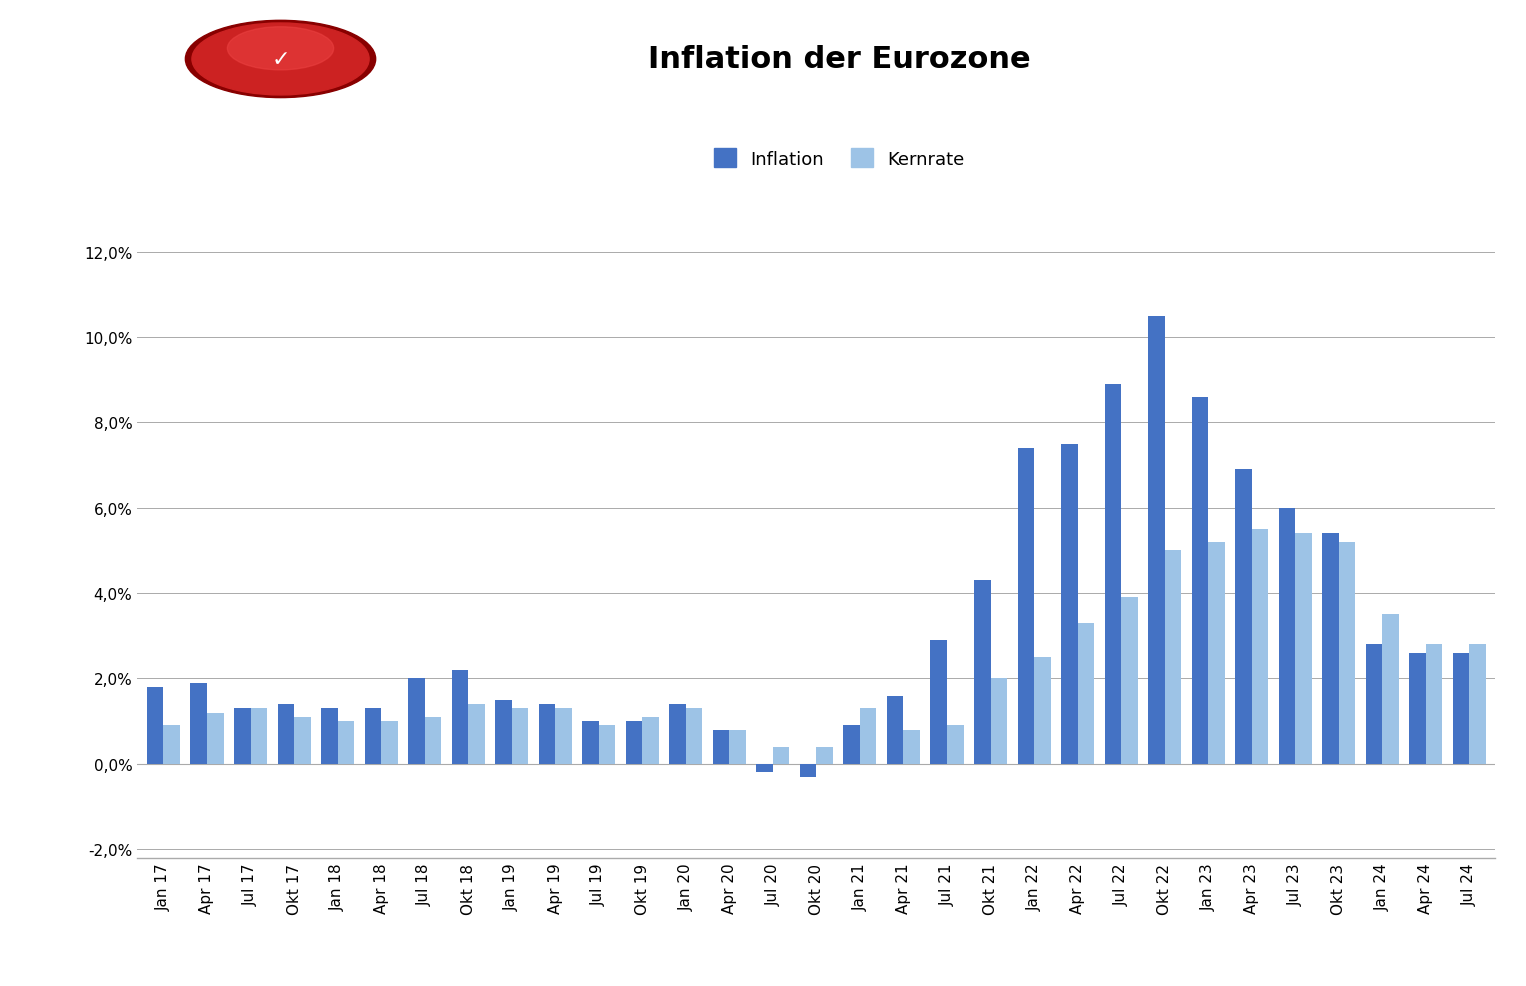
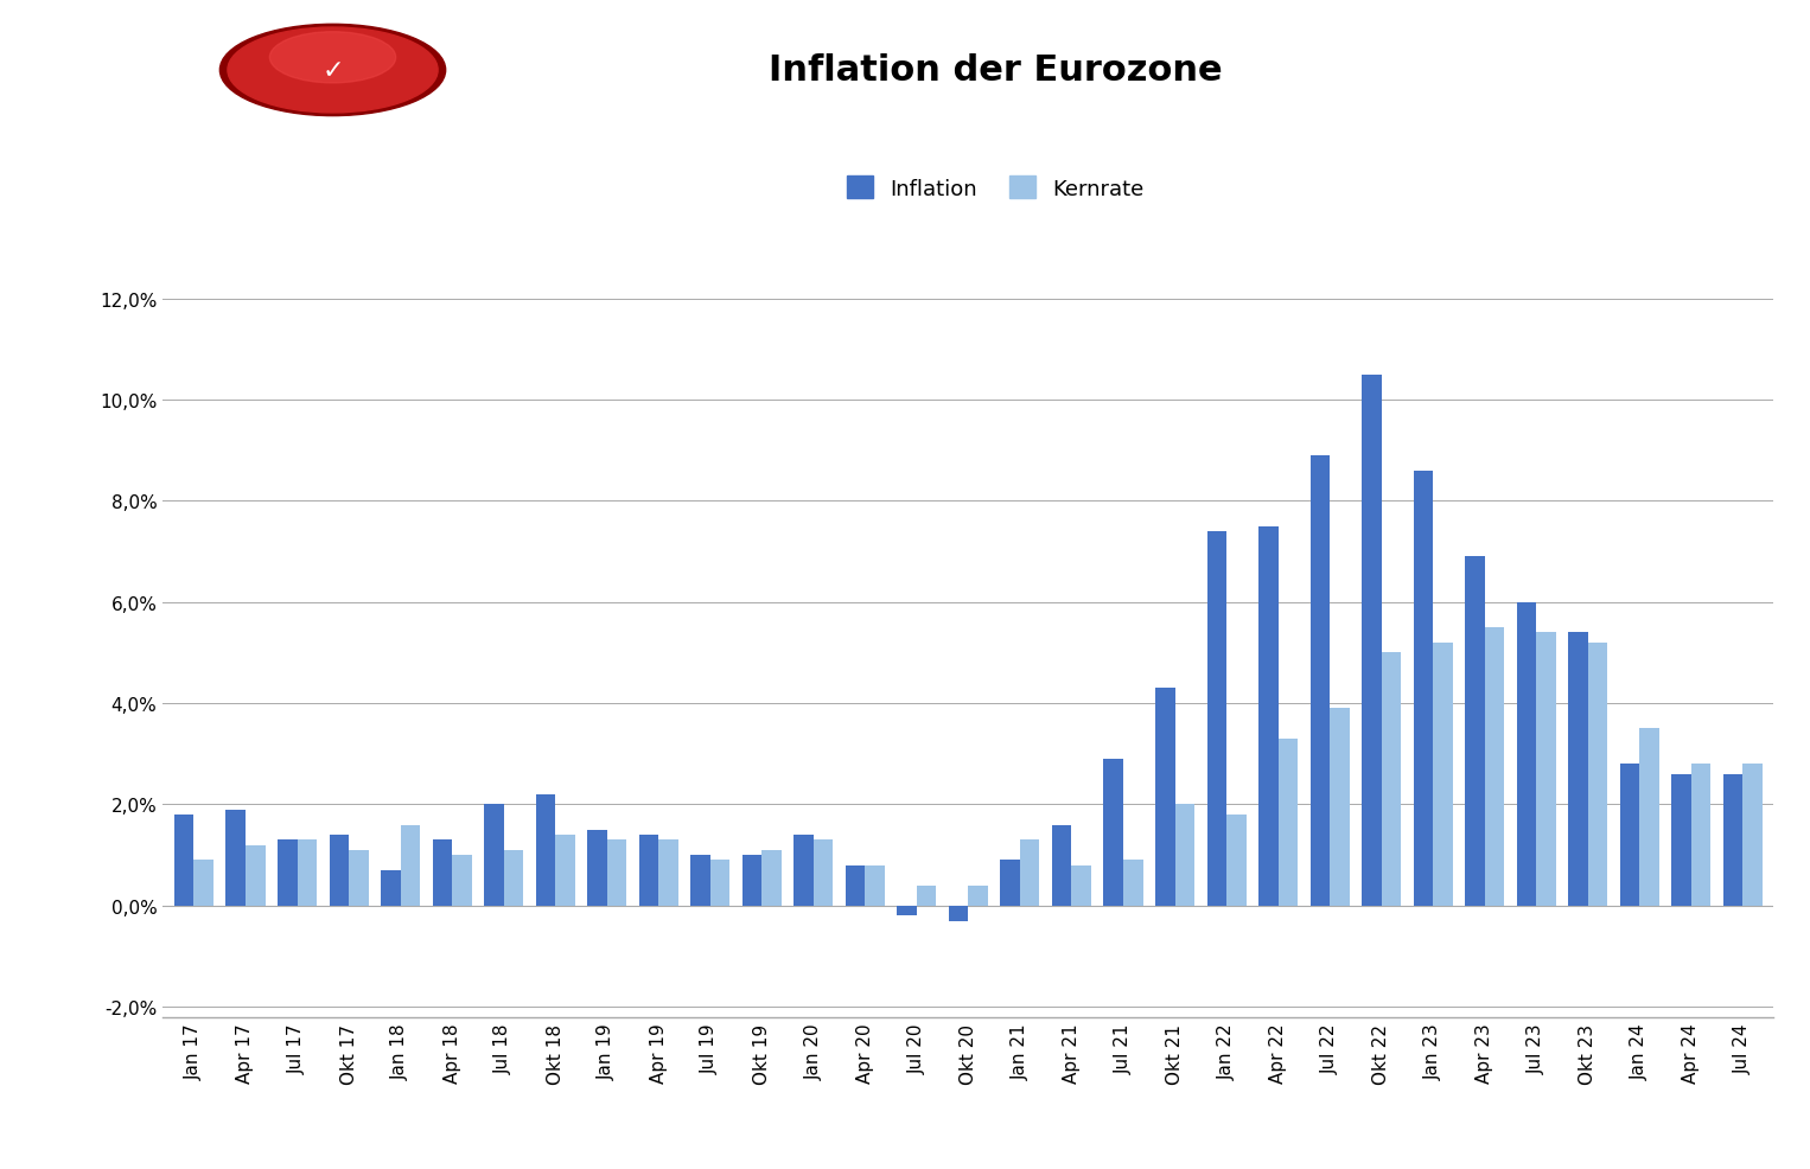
Inflation/Jan 18: 1,3% -> 0,7%
Kernrate/Jan 18: 1,0% -> 1,6%
Kernrate/Jan 22: 2,5% -> 1,8%
